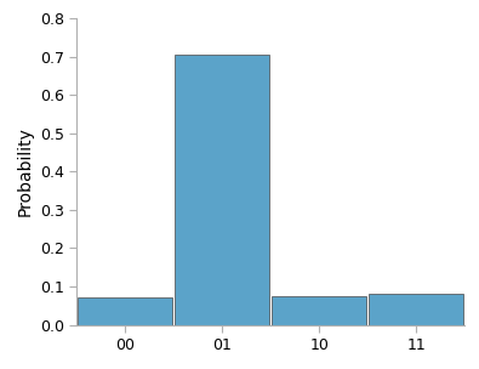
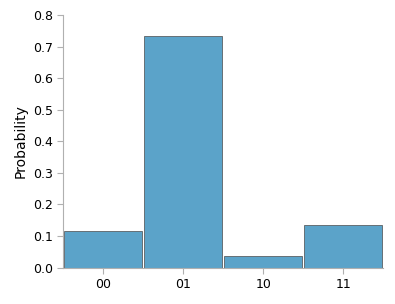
00: 0.070 -> 0.115
01: 0.705 -> 0.733
10: 0.075 -> 0.035
11: 0.080 -> 0.135
